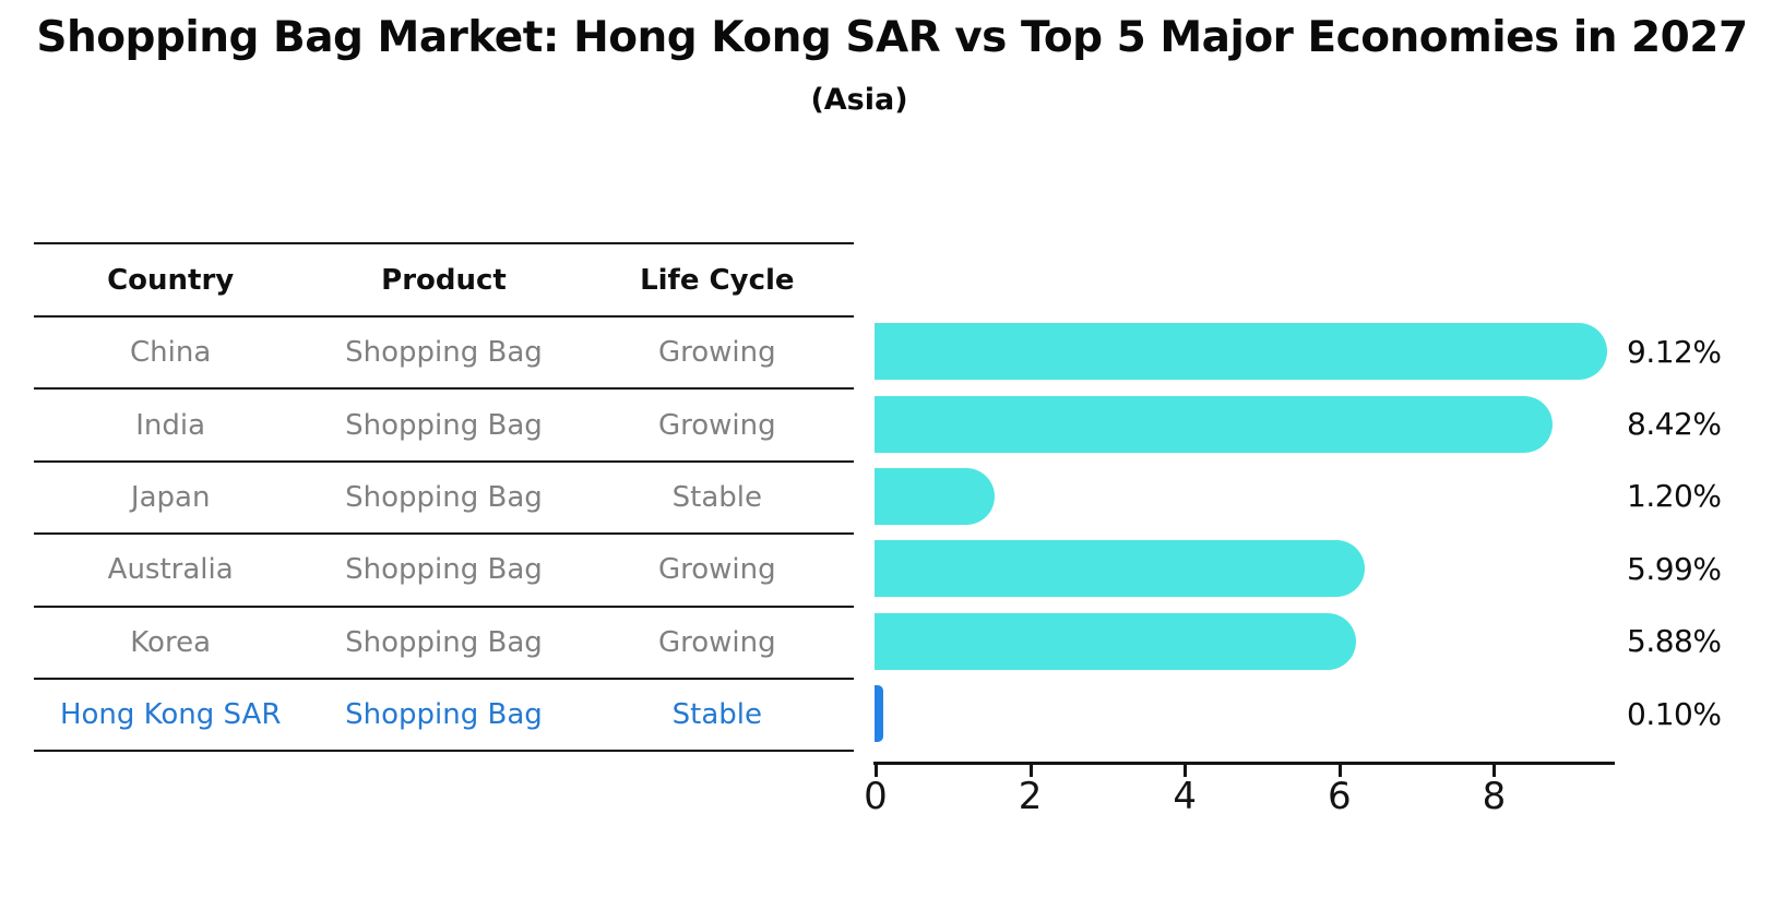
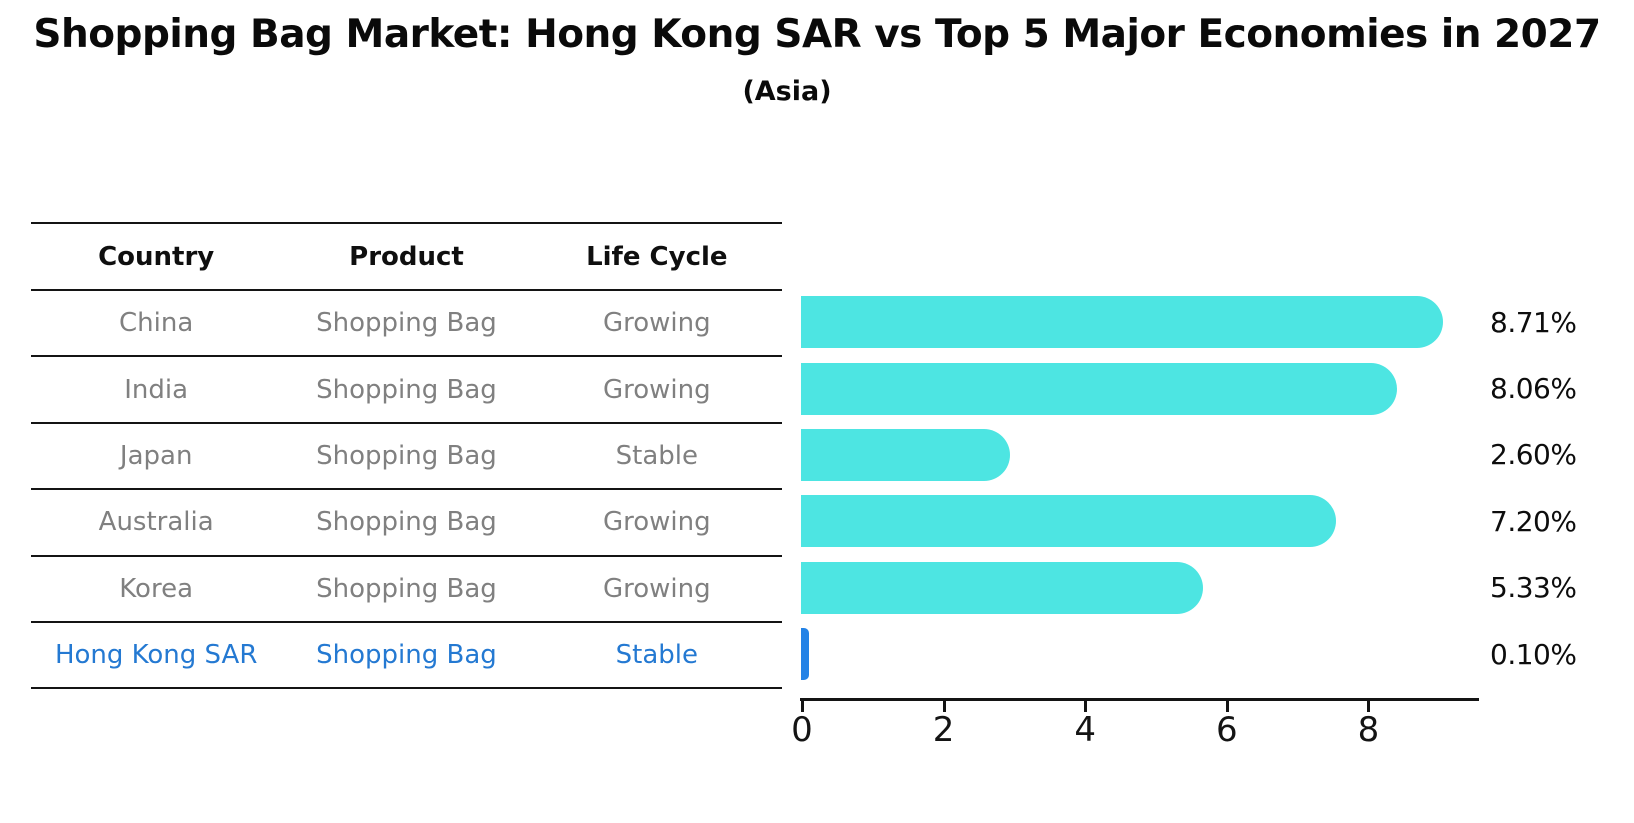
China: 9.12% -> 8.71%
India: 8.42% -> 8.06%
Japan: 1.20% -> 2.60%
Australia: 5.99% -> 7.20%
Korea: 5.88% -> 5.33%
